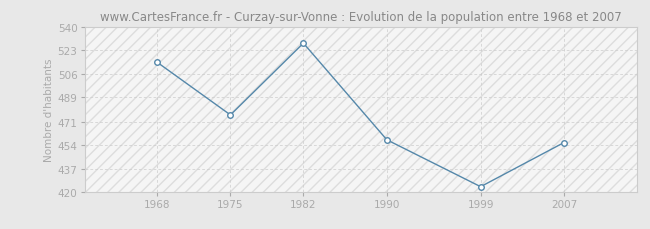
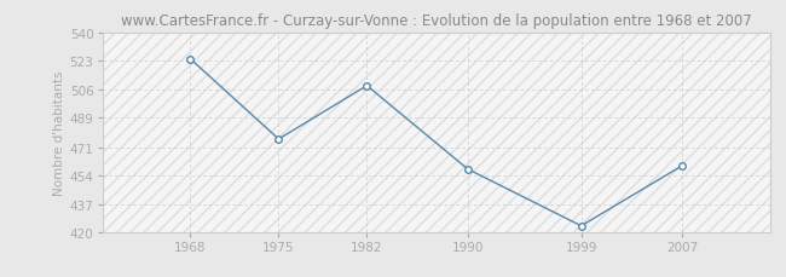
1968: 514 -> 524
1982: 528 -> 508
2007: 456 -> 460
